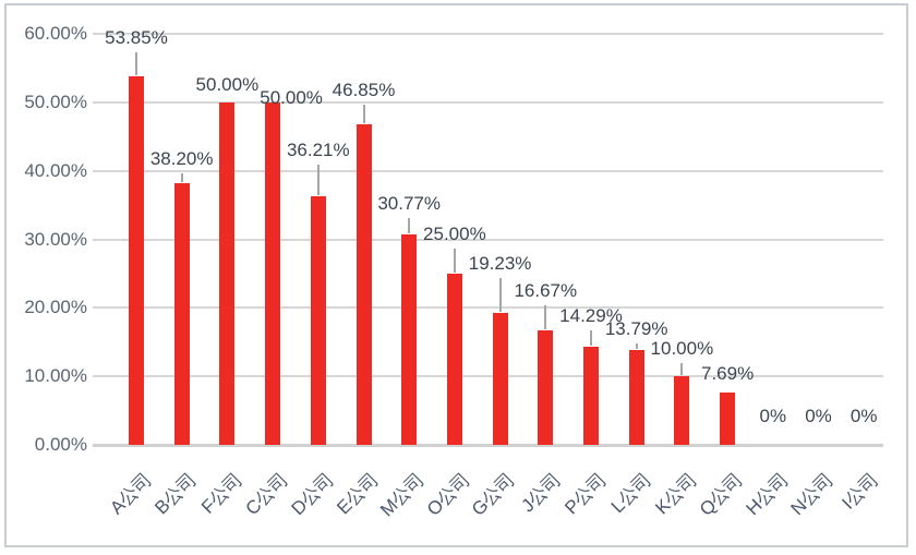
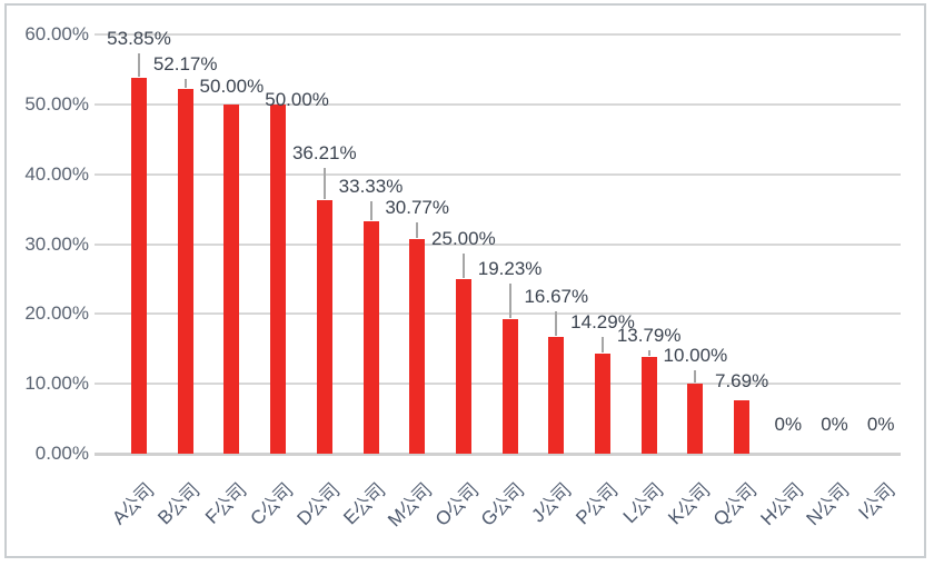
B公司: 38.20% -> 52.17%
E公司: 46.85% -> 33.33%
